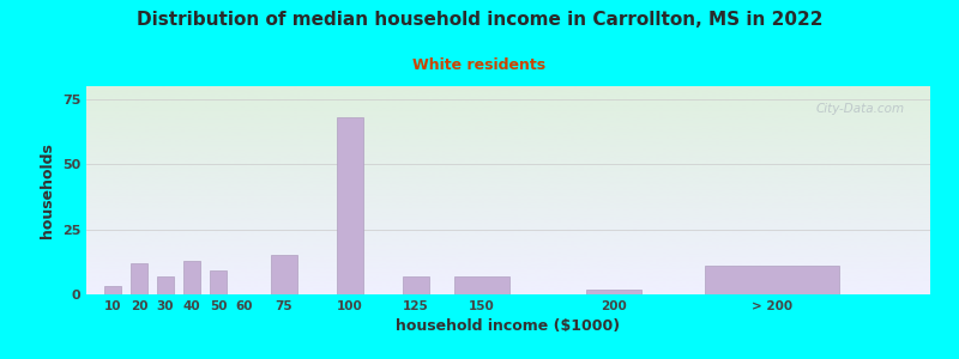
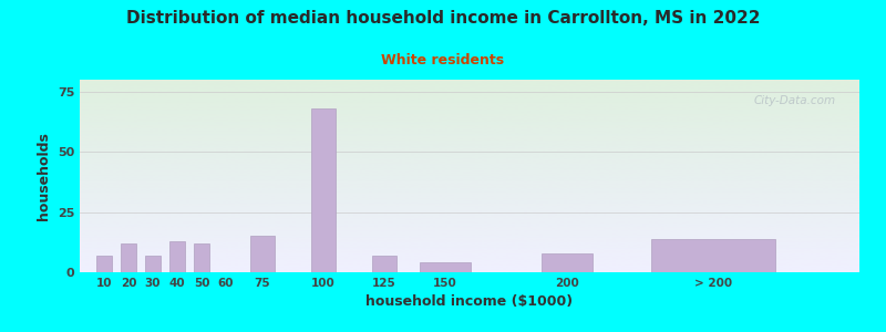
10: 3 -> 7
50: 9 -> 12
150: 7 -> 4
200: 2 -> 8
> 200: 11 -> 14
